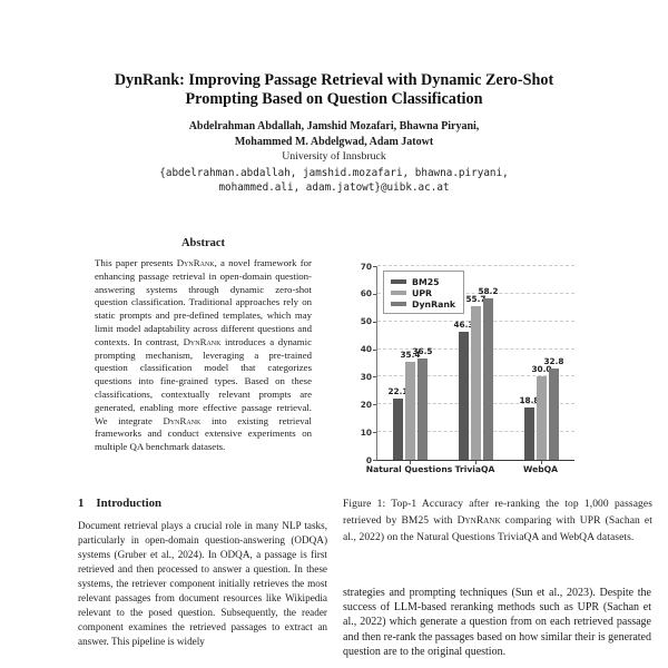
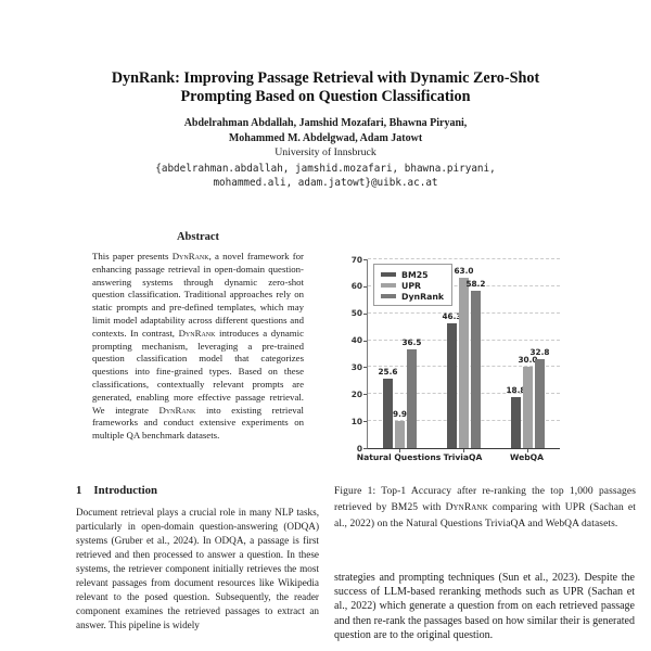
BM25/Natural Questions: 22.1 -> 25.6
UPR/Natural Questions: 35.4 -> 9.9
UPR/TriviaQA: 55.7 -> 63.0
